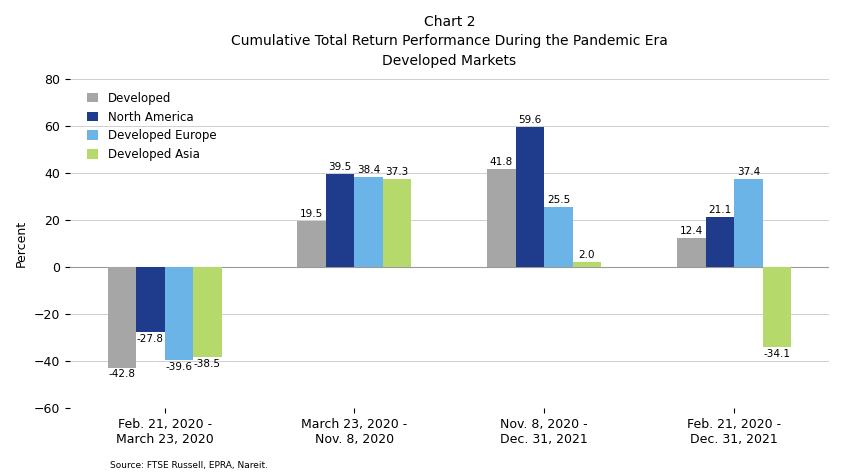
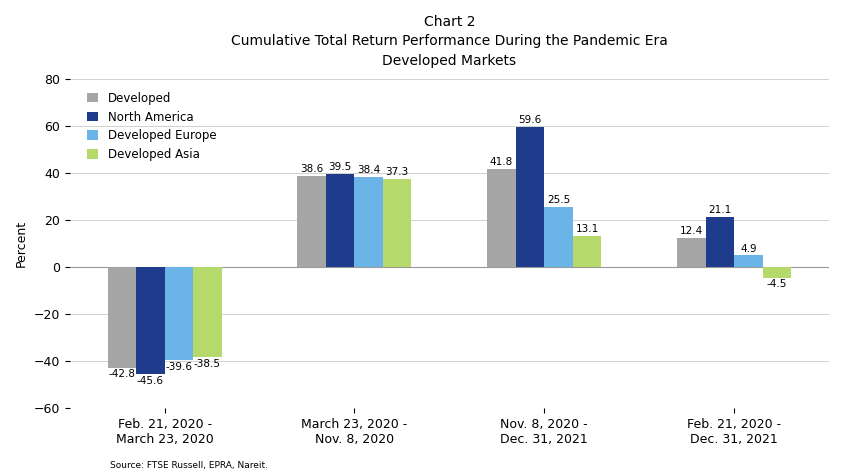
North America/Feb. 21, 2020 - March 23, 2020: -27.8 -> -45.6
Developed/March 23, 2020 - Nov. 8, 2020: 19.5 -> 38.6
Developed Asia/Nov. 8, 2020 - Dec. 31, 2021: 2.0 -> 13.1
Developed Europe/Feb. 21, 2020 - Dec. 31, 2021: 37.4 -> 4.9
Developed Asia/Feb. 21, 2020 - Dec. 31, 2021: -34.1 -> -4.5
